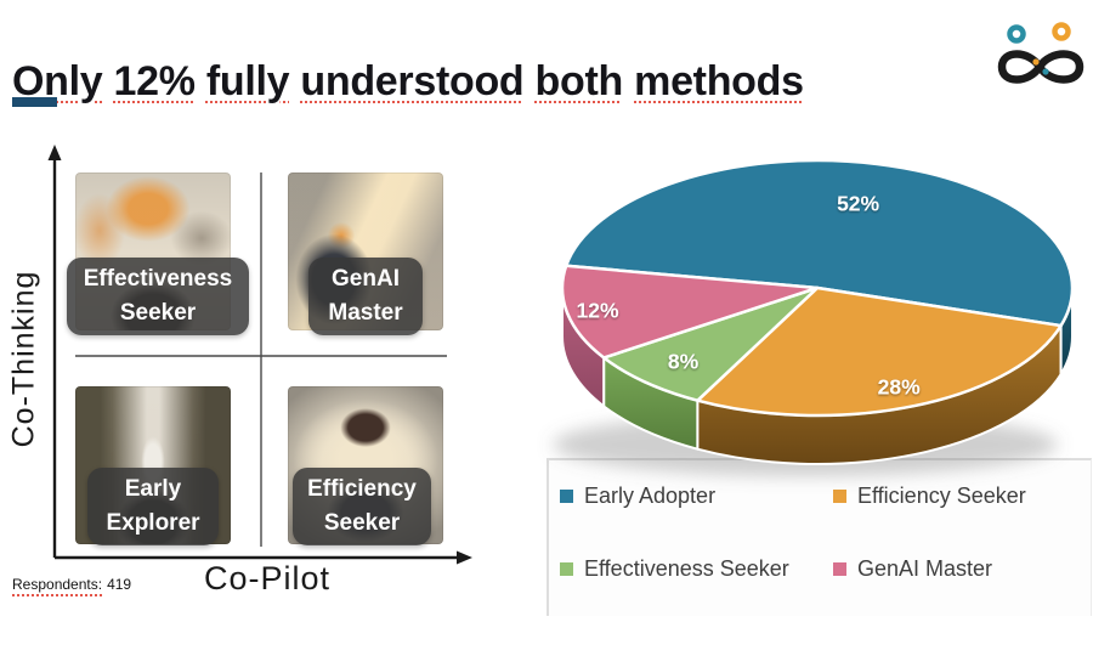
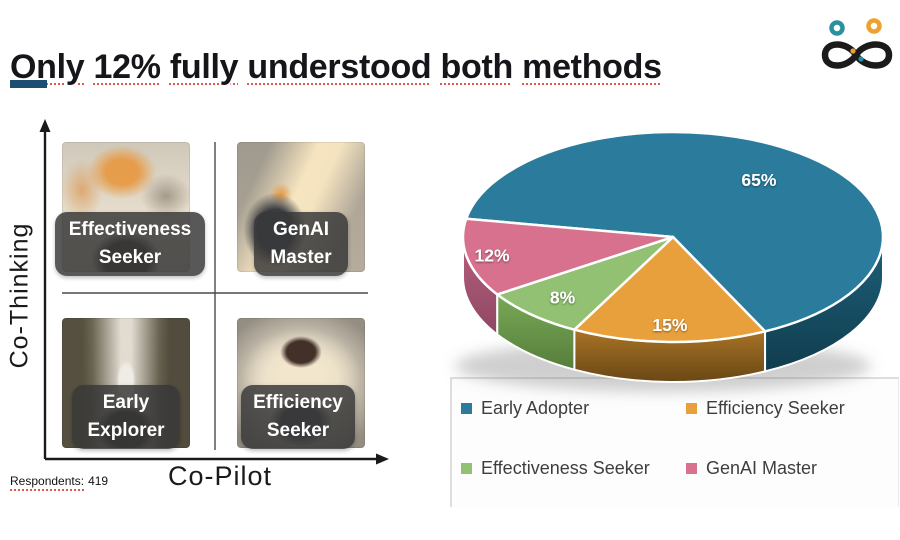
Early Adopter: 52% -> 65%
Efficiency Seeker: 28% -> 15%
